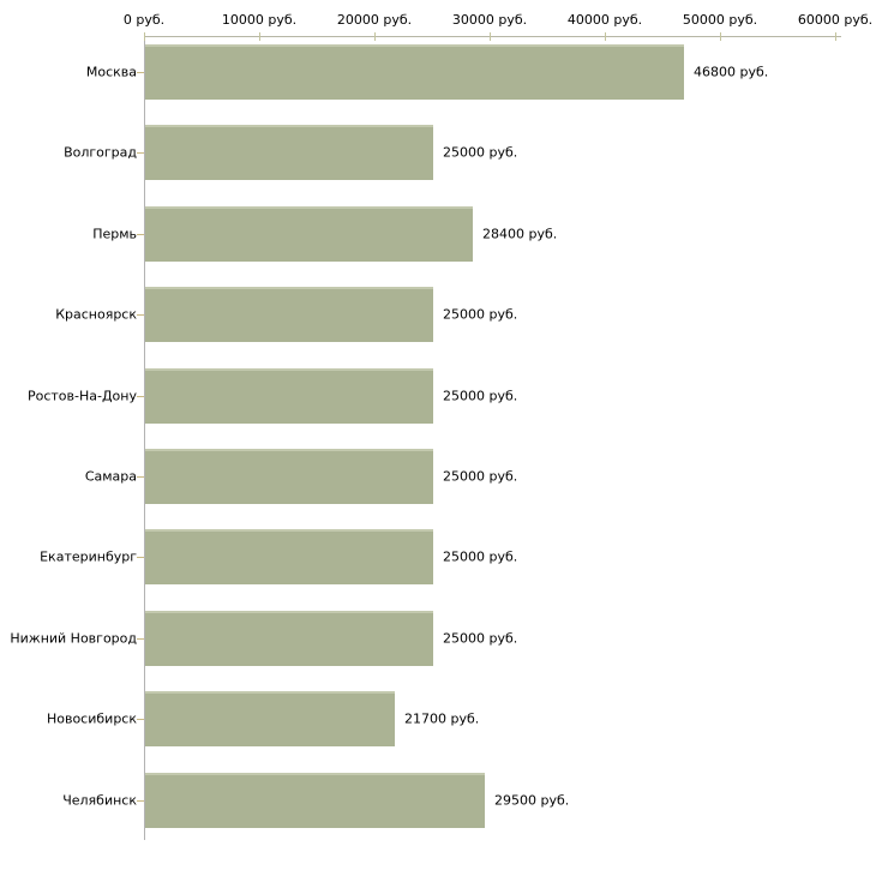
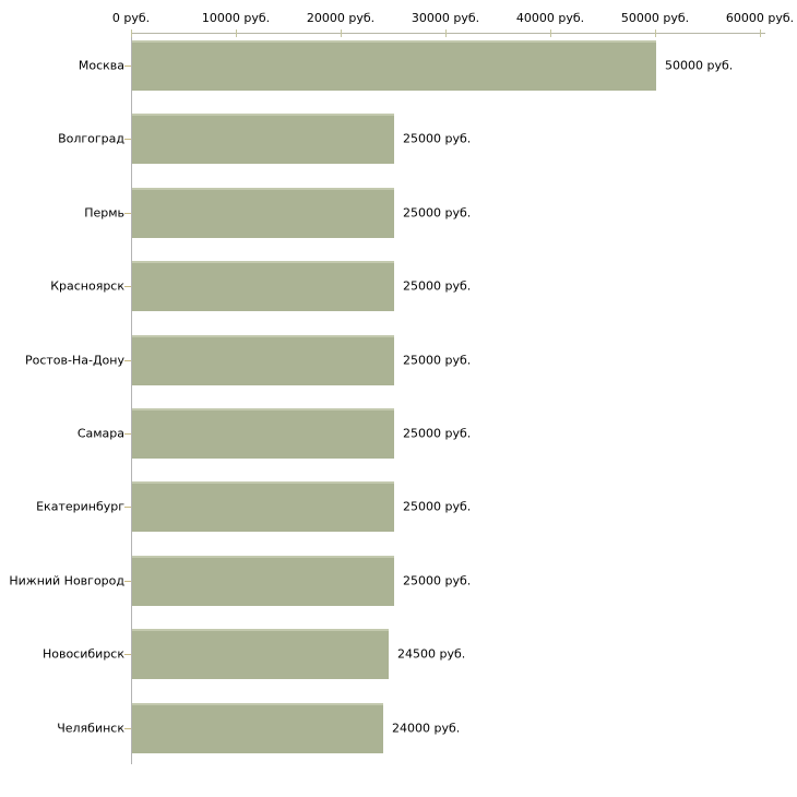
Москва: 46800 -> 50000
Пермь: 28400 -> 25000
Новосибирск: 21700 -> 24500
Челябинск: 29500 -> 24000
